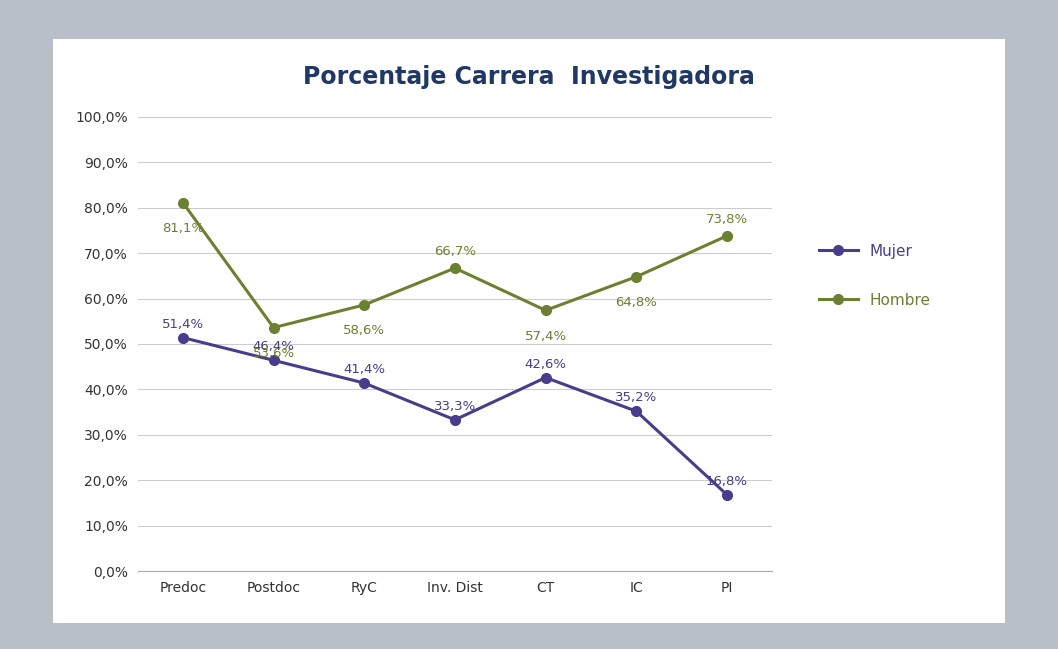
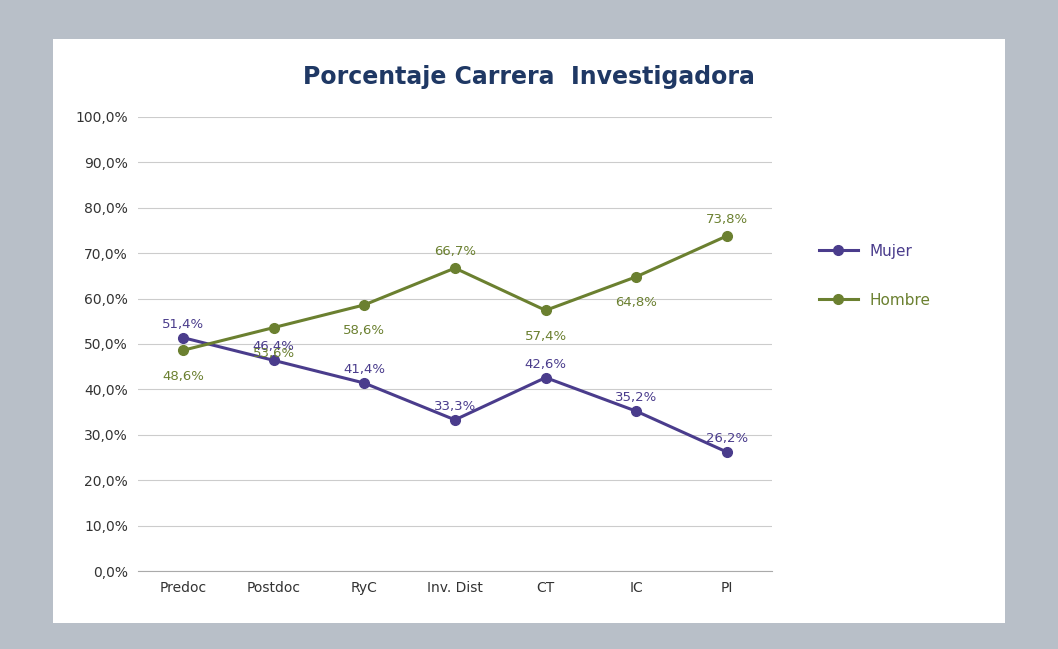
Hombre/Predoc: 81,1% -> 48,6%
Mujer/PI: 16,8% -> 26,2%
